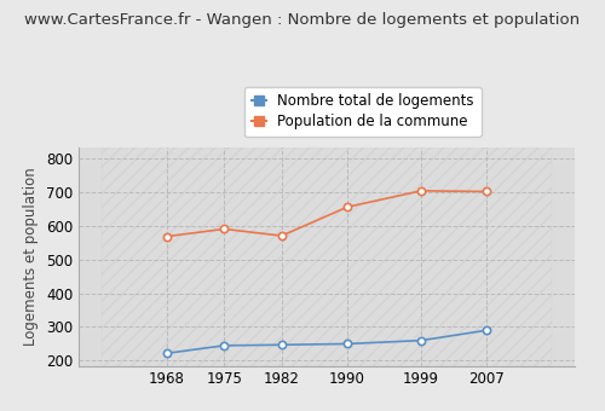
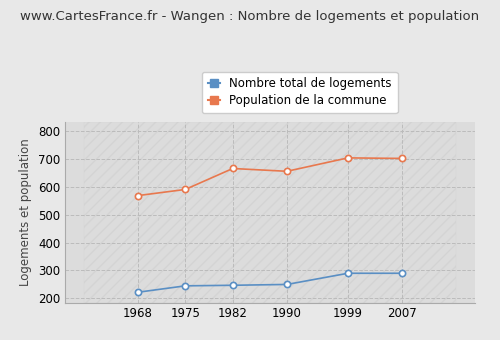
Population de la commune/1982: 570 -> 665
Nombre total de logements/1999: 260 -> 290
